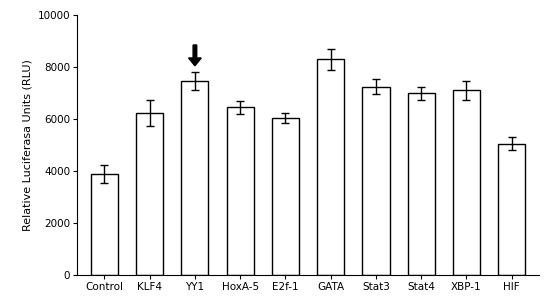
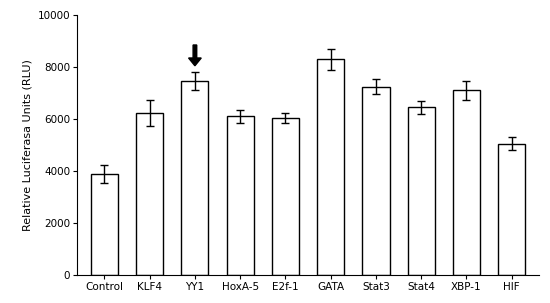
HoxA-5: 6450 -> 6100
Stat4: 7000 -> 6450
